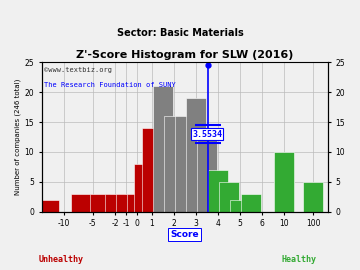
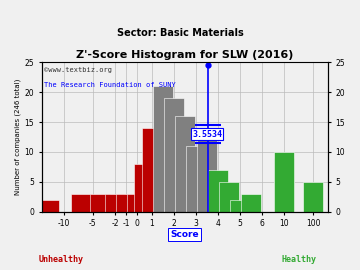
2: 16 -> 19
3: 19 -> 11
